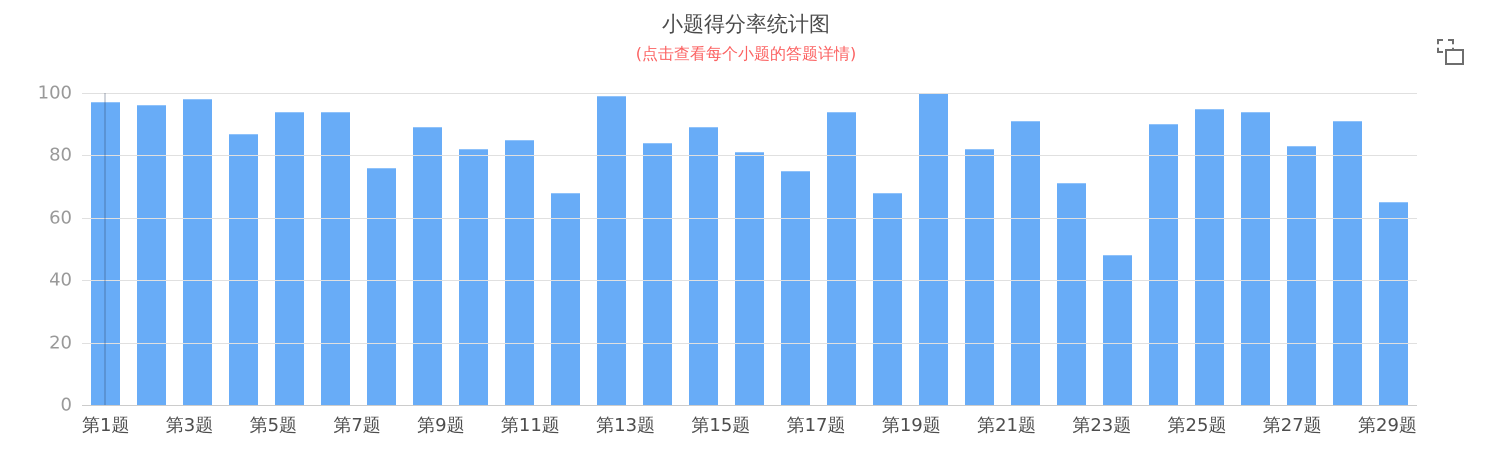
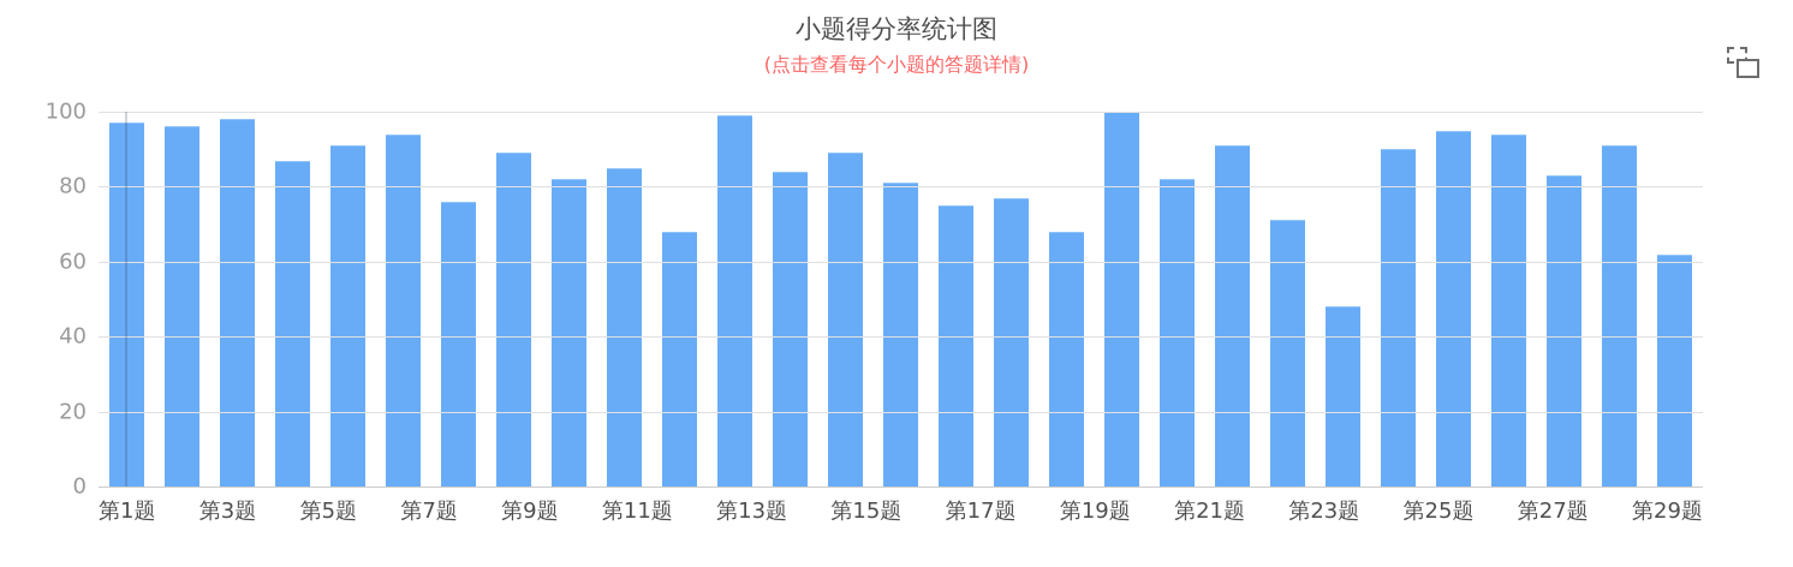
第5题: 94 -> 91
第17题: 94 -> 77
第29题: 65 -> 62
